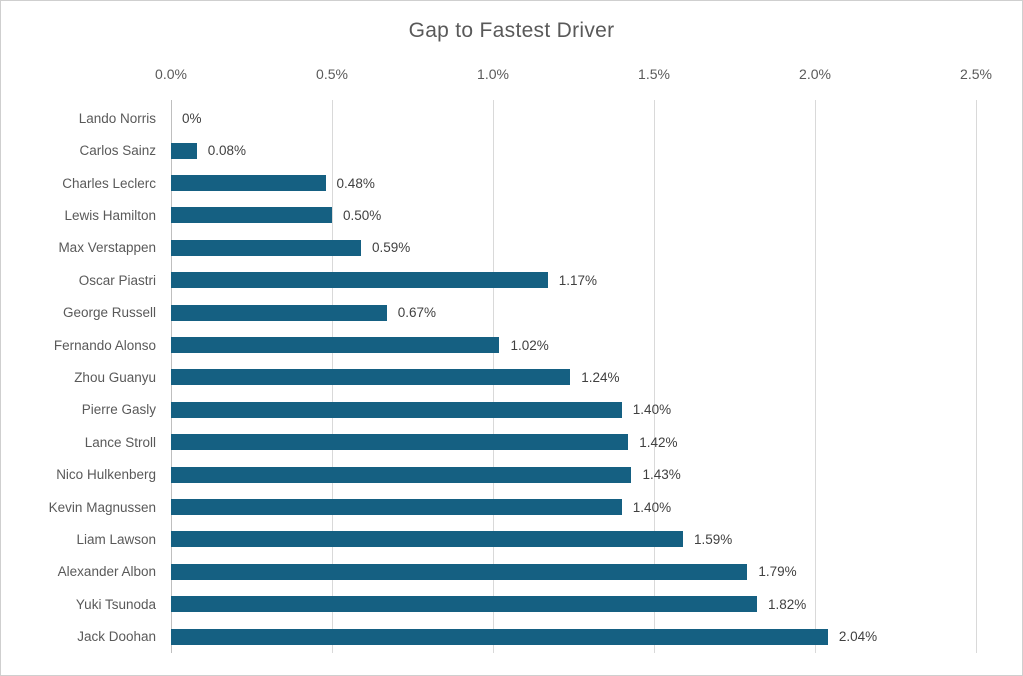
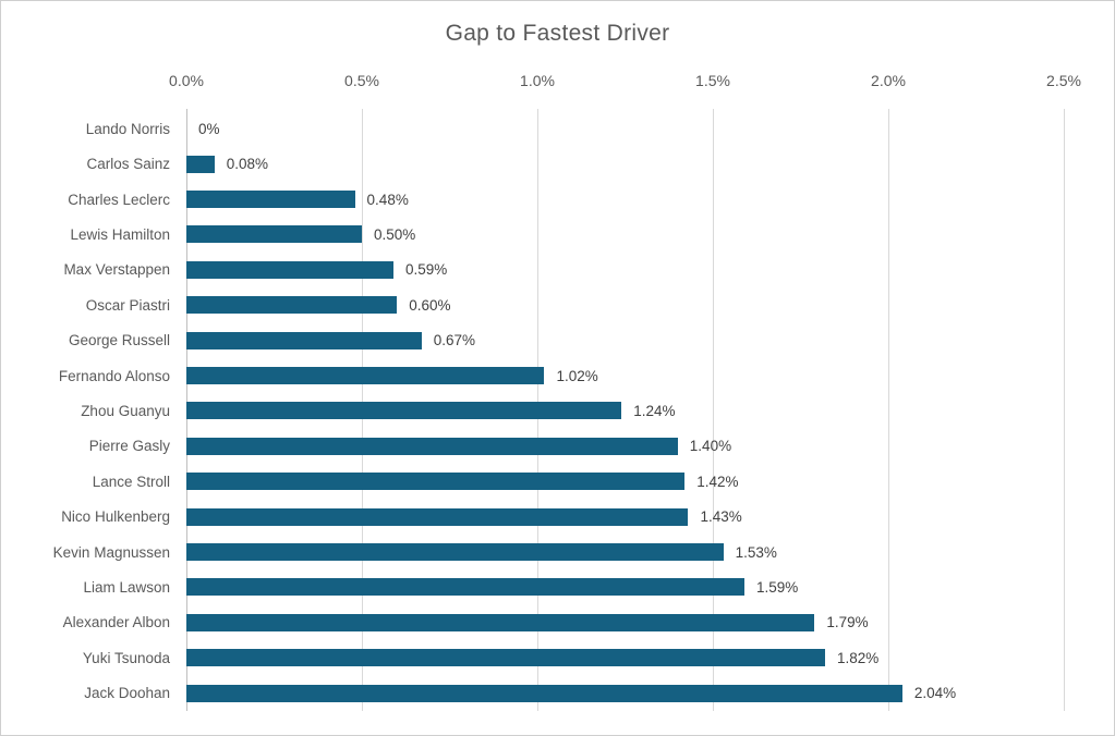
Oscar Piastri: 1.17% -> 0.60%
Kevin Magnussen: 1.40% -> 1.53%
